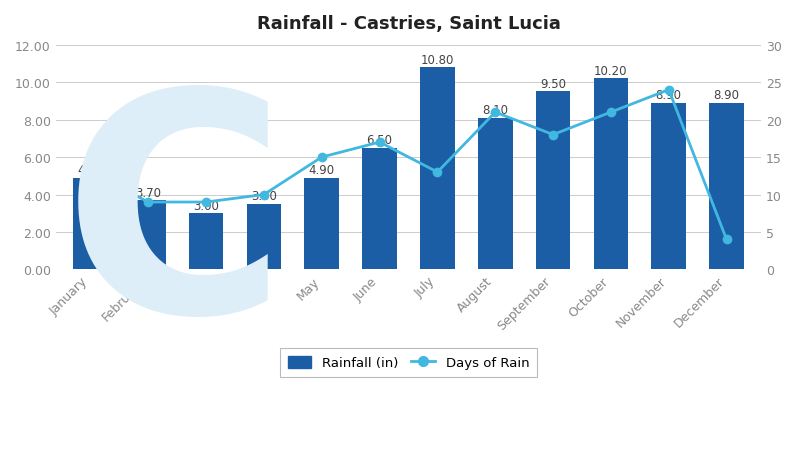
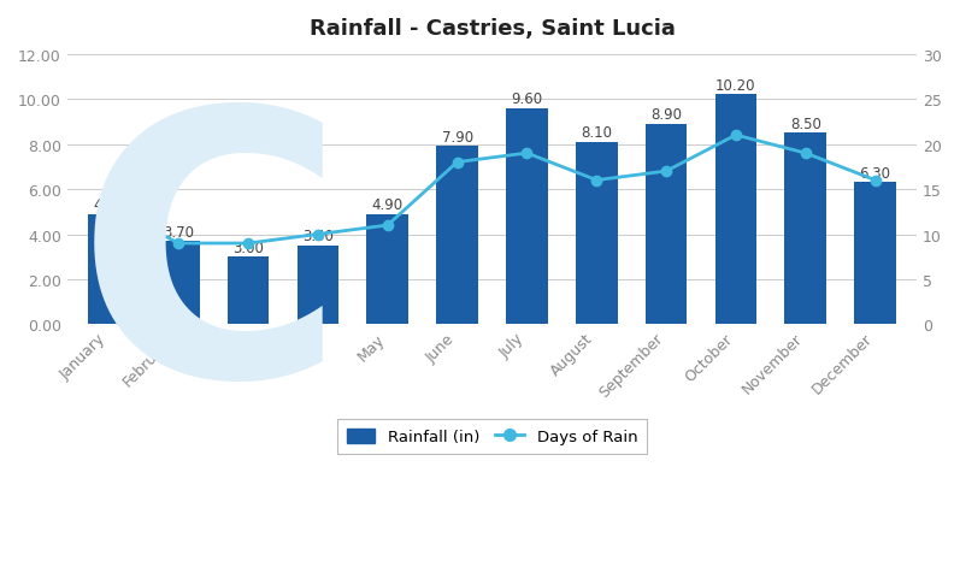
Days of Rain/May: 15 -> 11
Rainfall (in)/June: 6.50 -> 7.90
Days of Rain/June: 17 -> 18
Rainfall (in)/July: 10.80 -> 9.60
Days of Rain/July: 13 -> 19
Days of Rain/August: 21 -> 16
Rainfall (in)/September: 9.50 -> 8.90
Days of Rain/September: 18 -> 17
Rainfall (in)/November: 8.90 -> 8.50
Days of Rain/November: 24 -> 19
Rainfall (in)/December: 8.90 -> 6.30
Days of Rain/December: 4 -> 16
